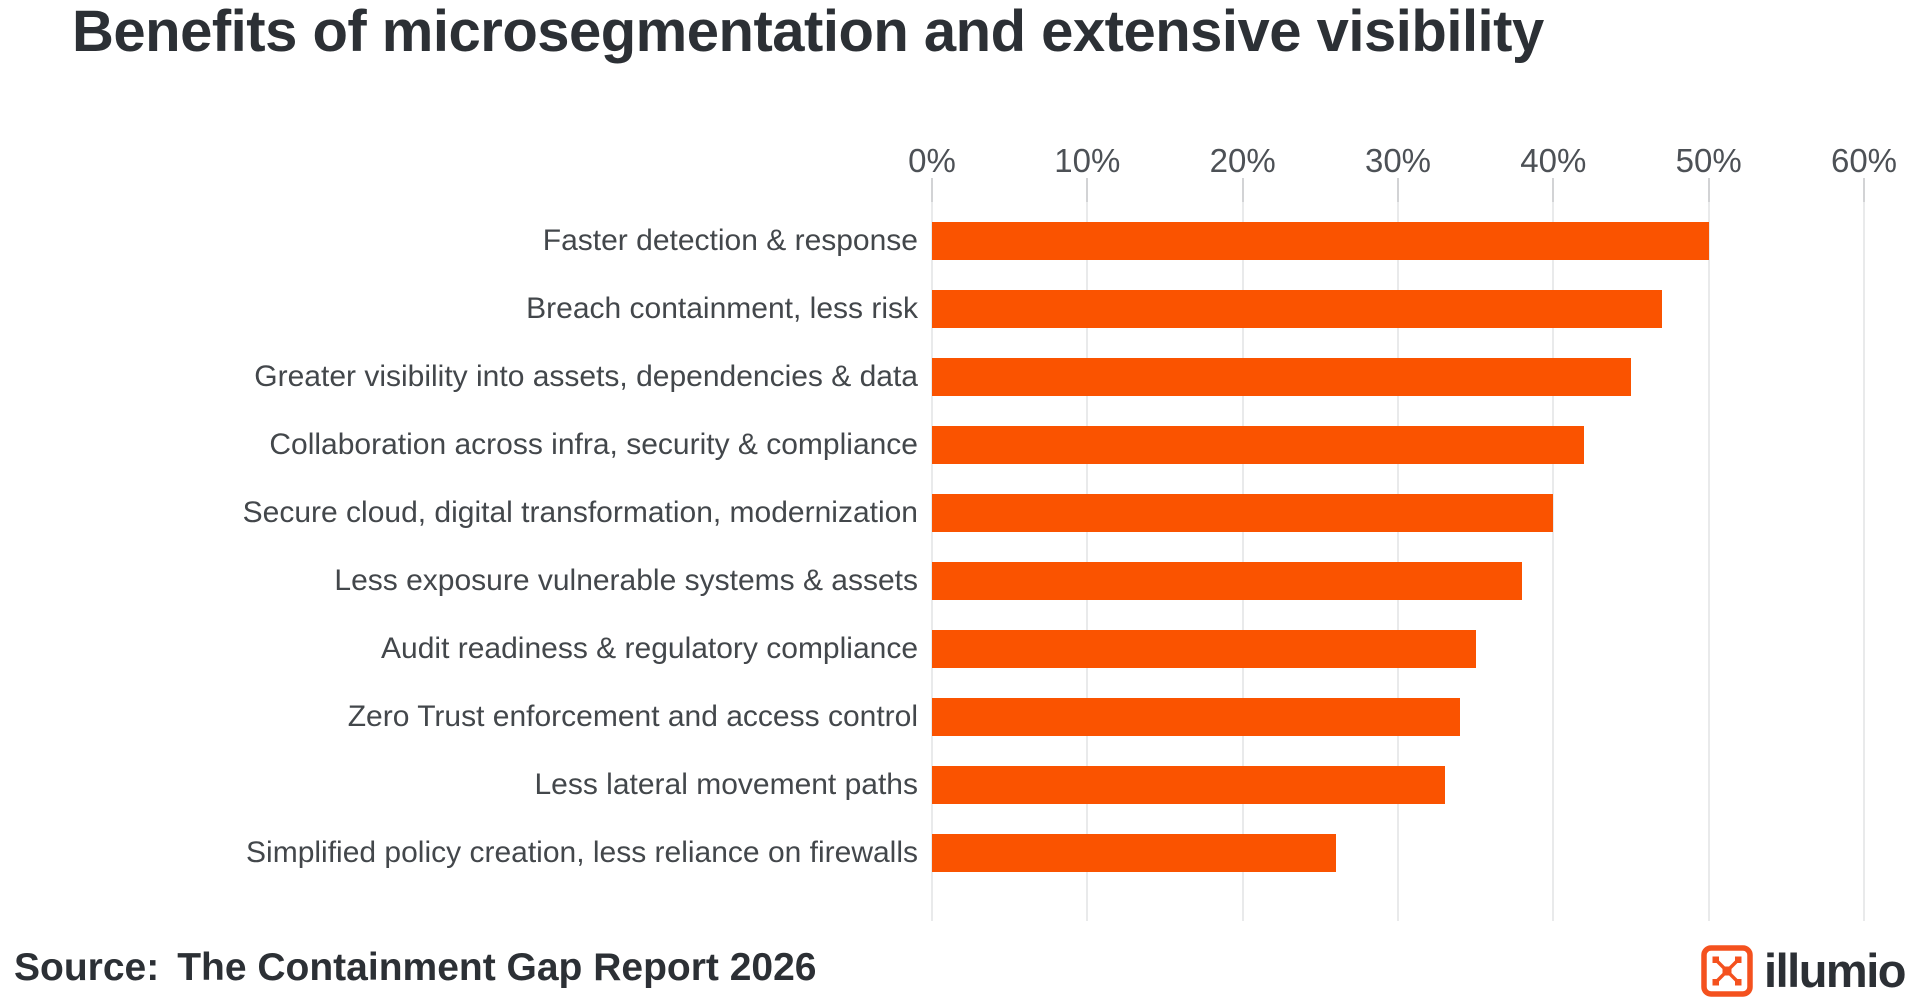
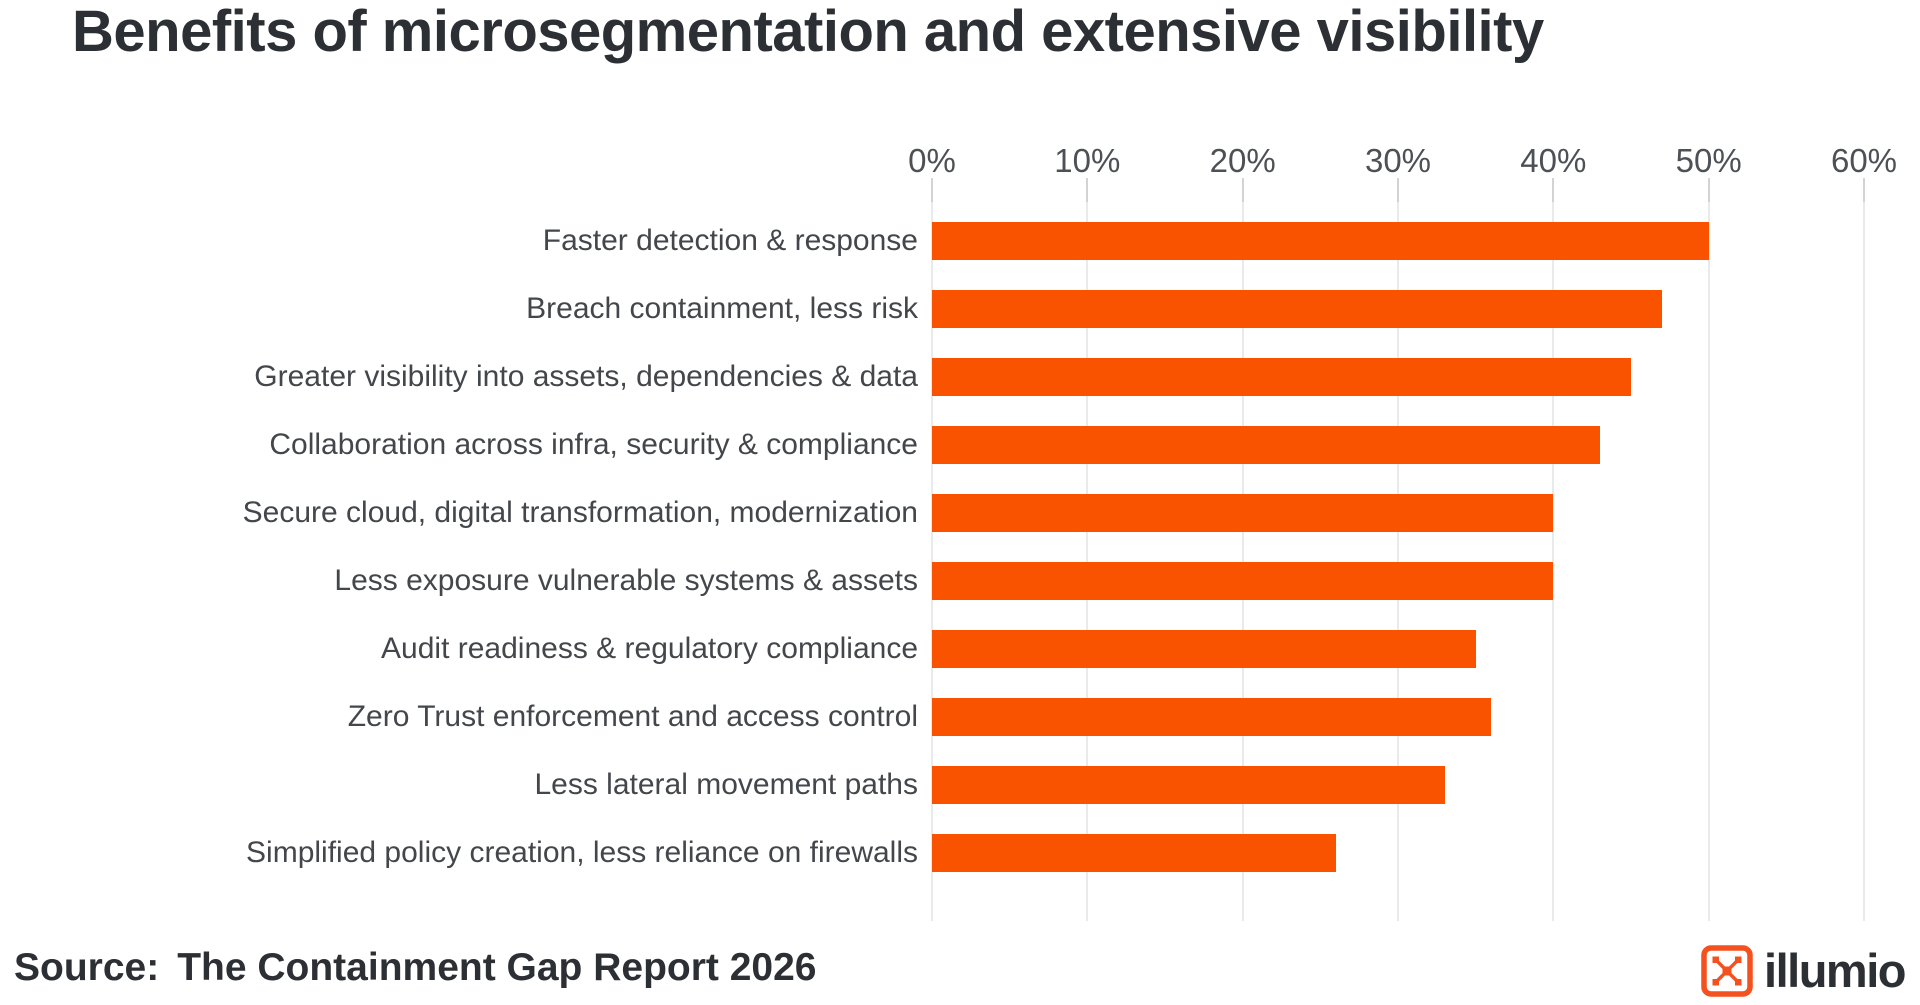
Collaboration across infra, security & compliance: 42% -> 43%
Less exposure vulnerable systems & assets: 38% -> 40%
Zero Trust enforcement and access control: 34% -> 36%
